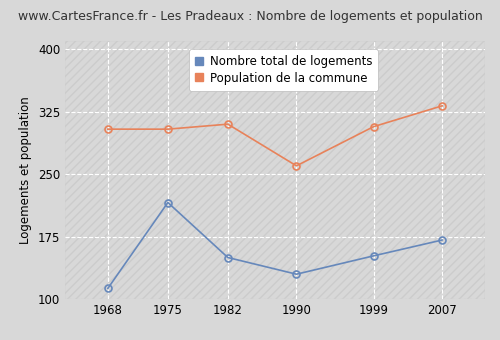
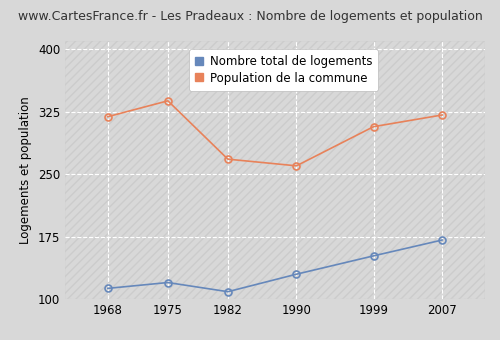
Population de la commune/1968: 304 -> 319
Nombre total de logements/1975: 216 -> 120
Population de la commune/1975: 304 -> 338
Nombre total de logements/1982: 150 -> 109
Population de la commune/1982: 310 -> 268
Population de la commune/2007: 332 -> 321
